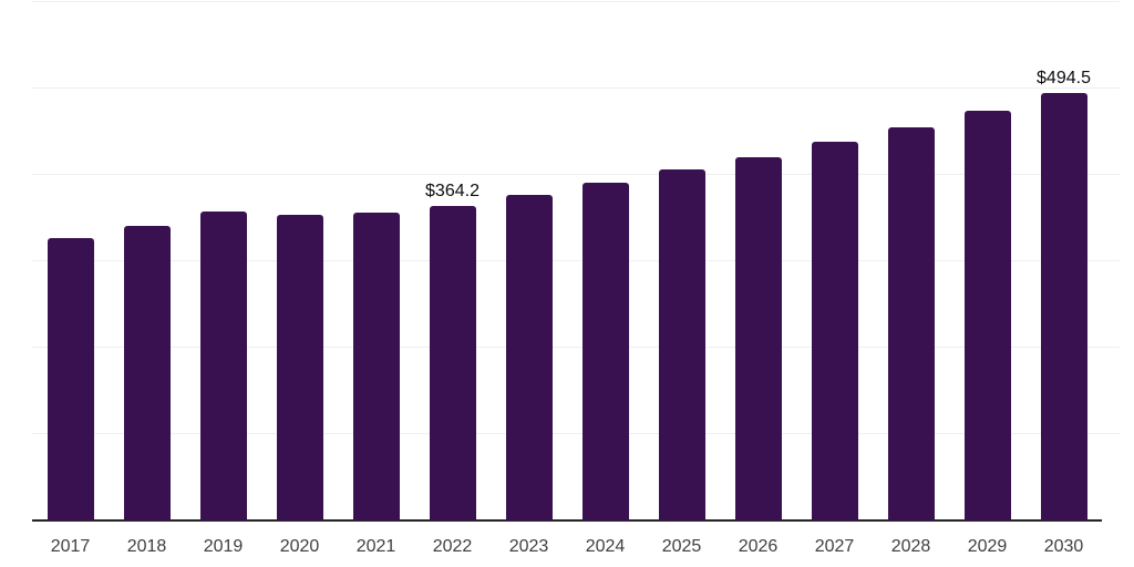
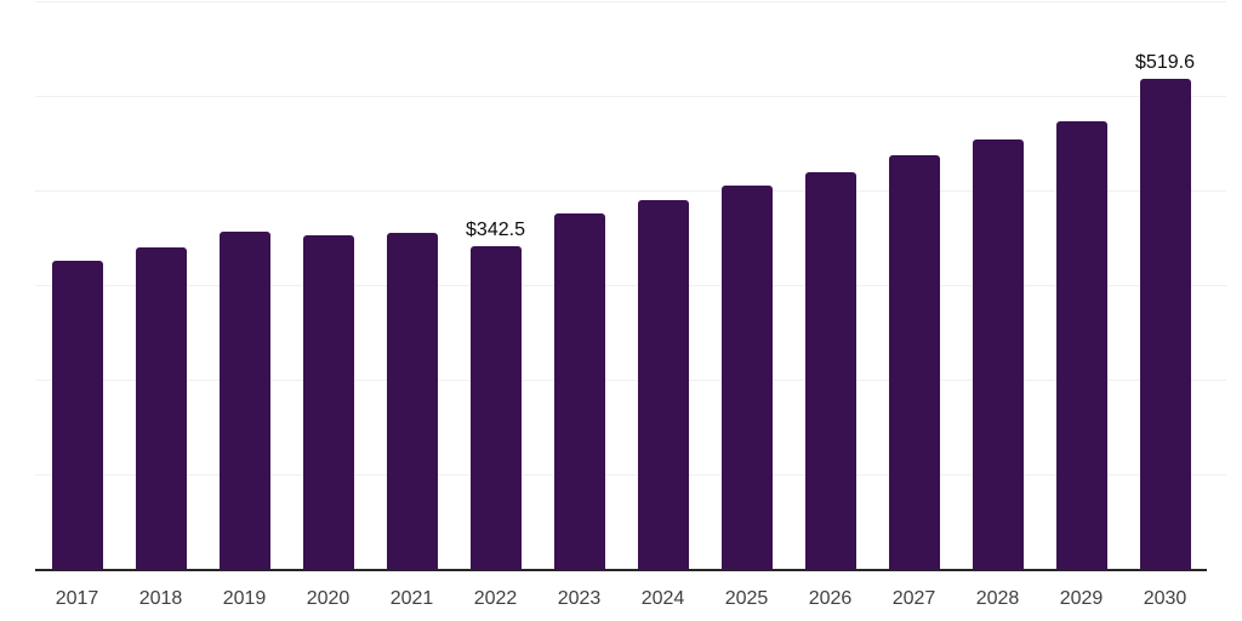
2022: $364.2 -> $342.5
2030: $494.5 -> $519.6
